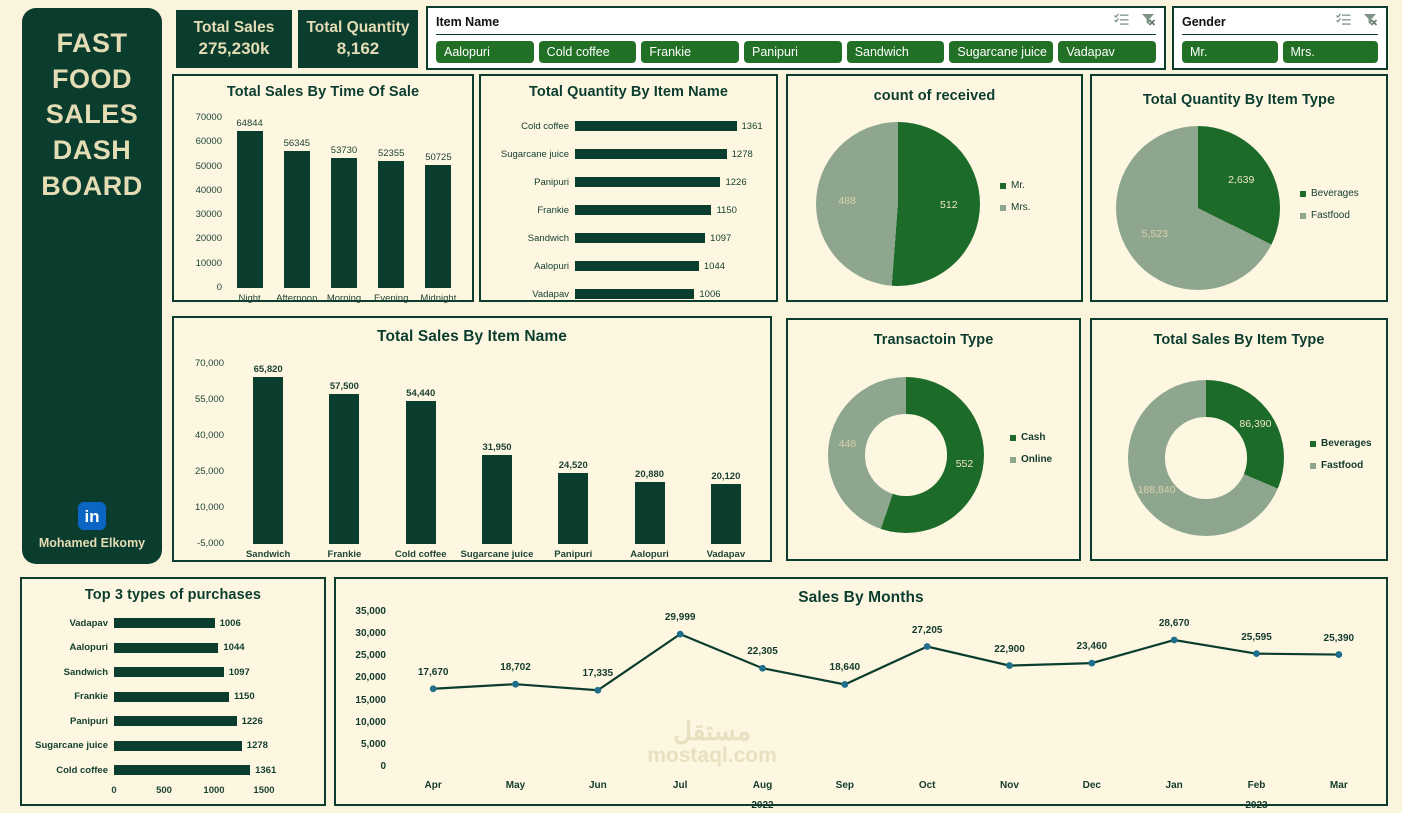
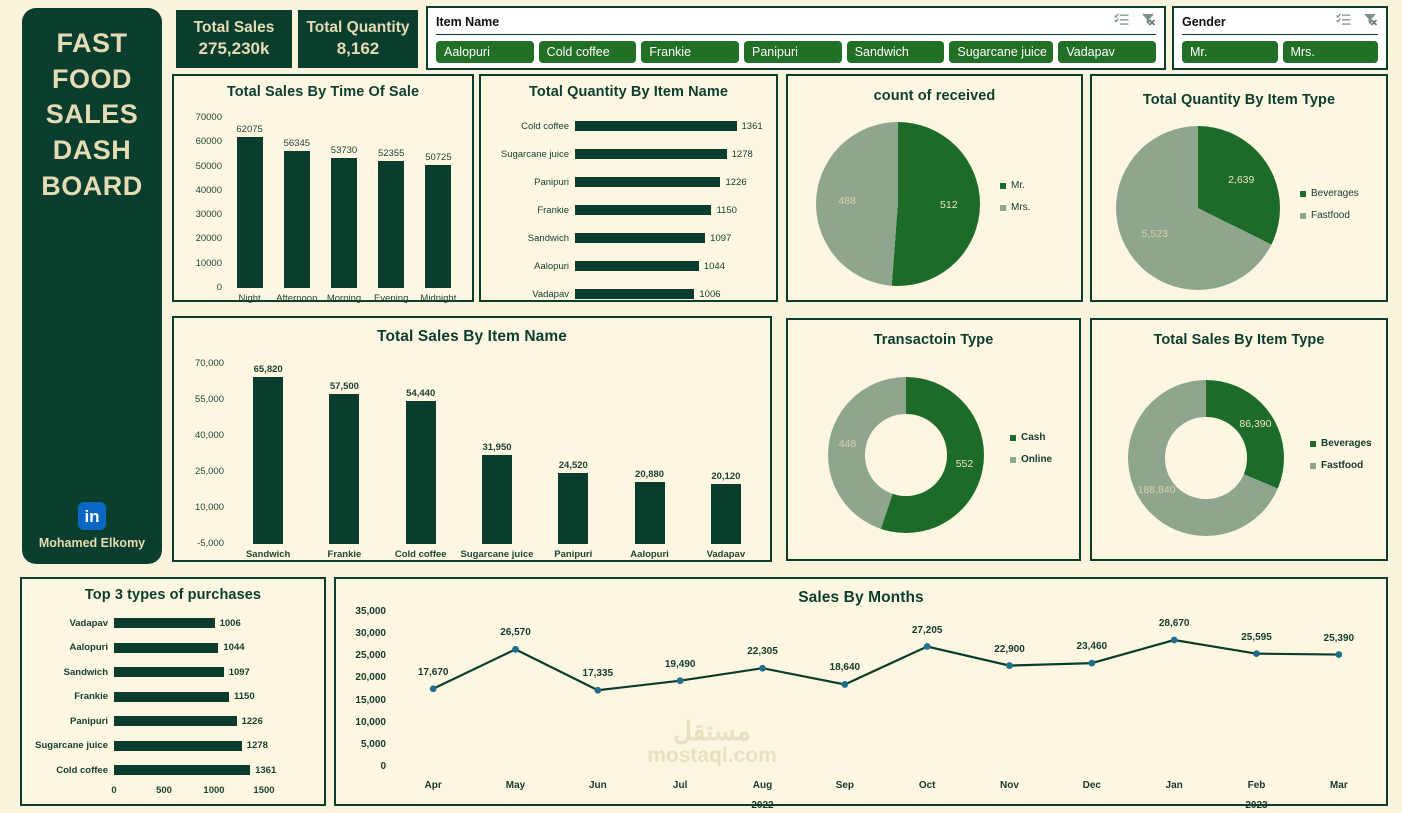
Total Sales By Time Of Sale/Night: 64844 -> 62075
Sales By Months/May: 18,702 -> 26,570
Sales By Months/Jul: 29,999 -> 19,490
